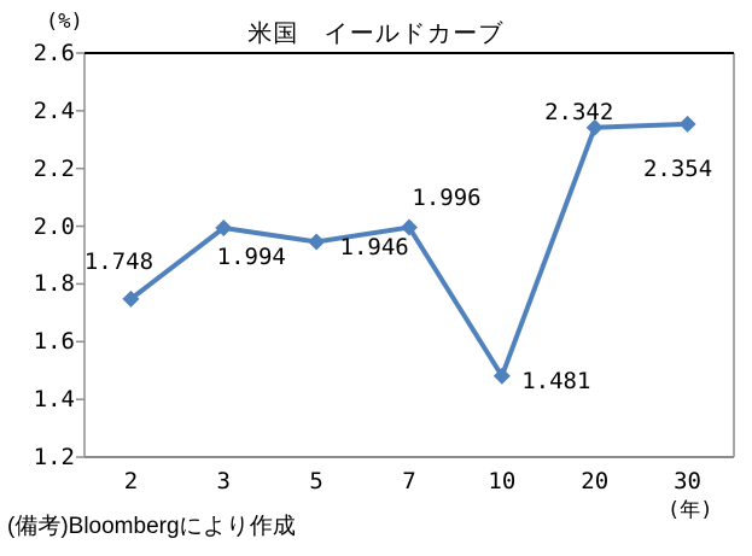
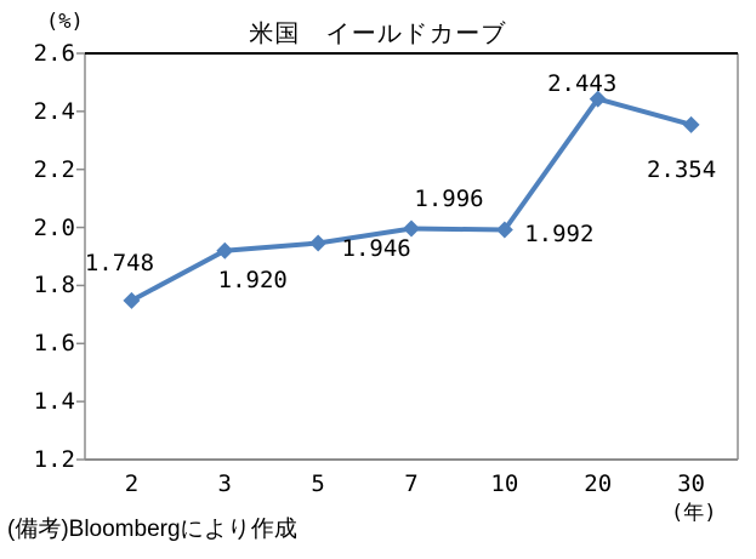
3: 1.994 -> 1.920
10: 1.481 -> 1.992
20: 2.342 -> 2.443
